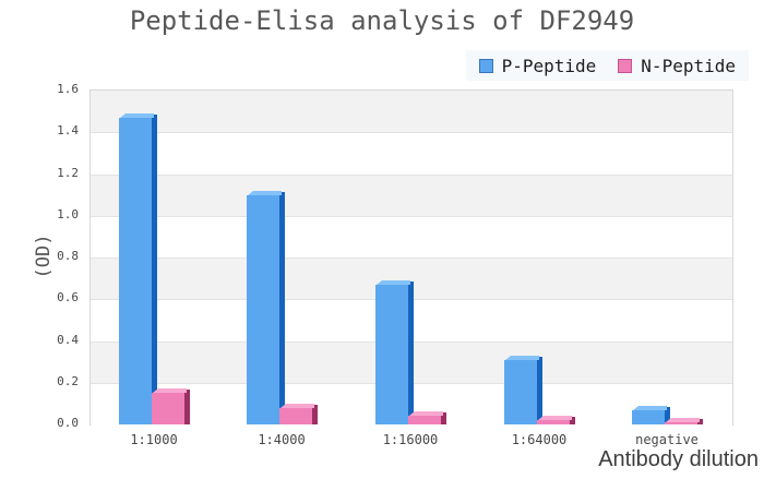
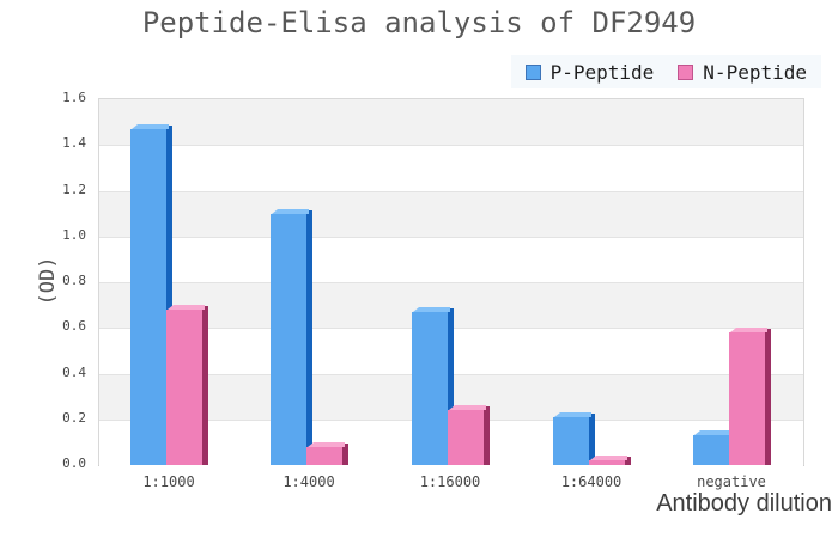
N-Peptide/1:1000: 0.15 -> 0.68
N-Peptide/1:16000: 0.04 -> 0.24
P-Peptide/1:64000: 0.31 -> 0.21
P-Peptide/negative: 0.07 -> 0.13
N-Peptide/negative: 0.01 -> 0.58
